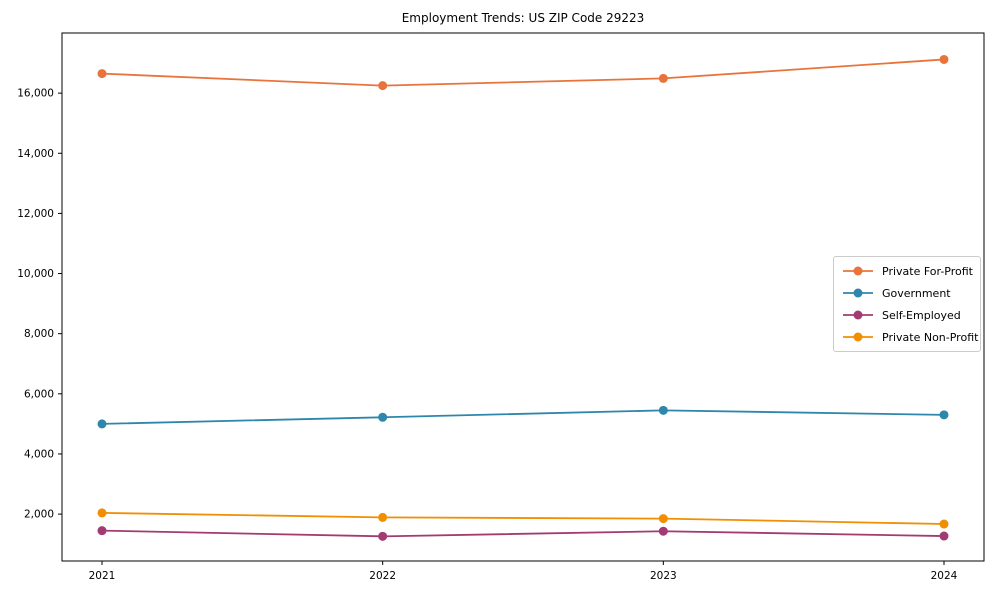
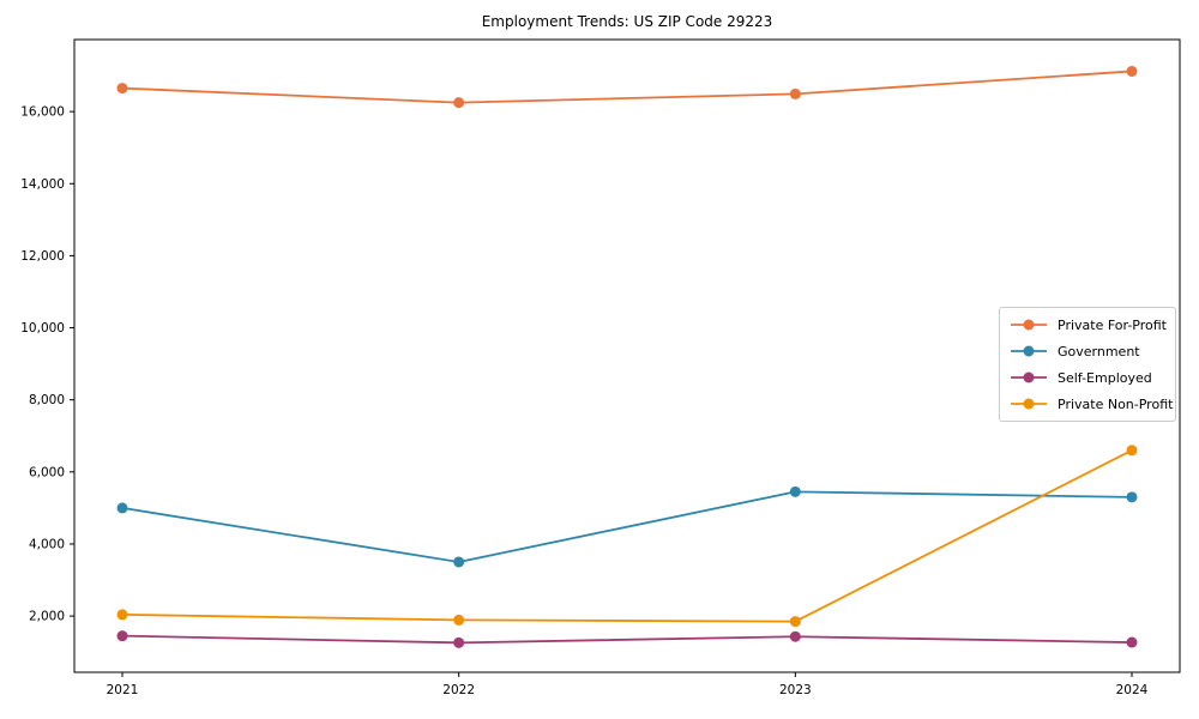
Government/2022: 5200 -> 3500
Private Non-Profit/2024: 1700 -> 6600
